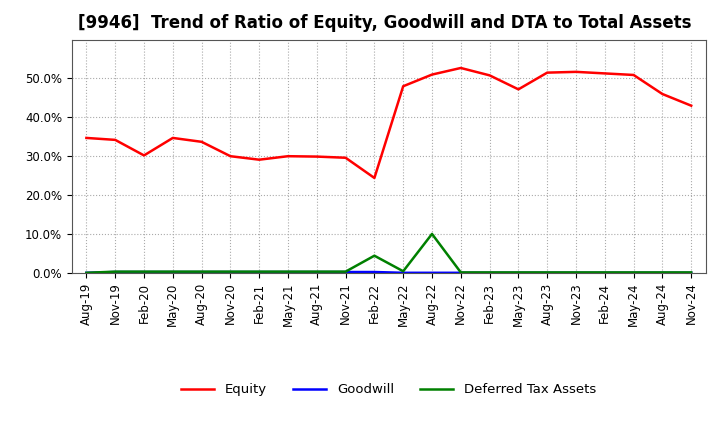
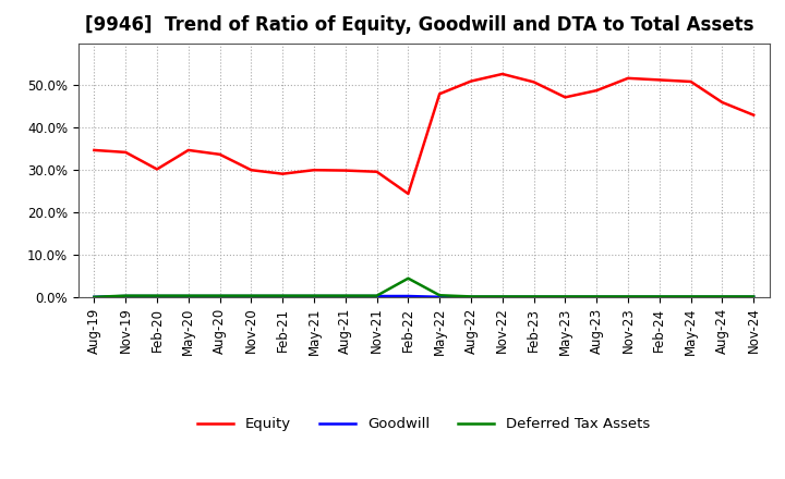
Deferred Tax Assets/Aug-22: 10.0% -> 0.1%
Equity/Aug-23: 51.5% -> 48.8%
